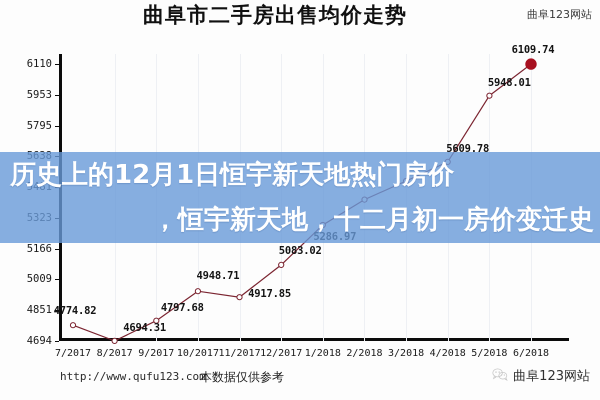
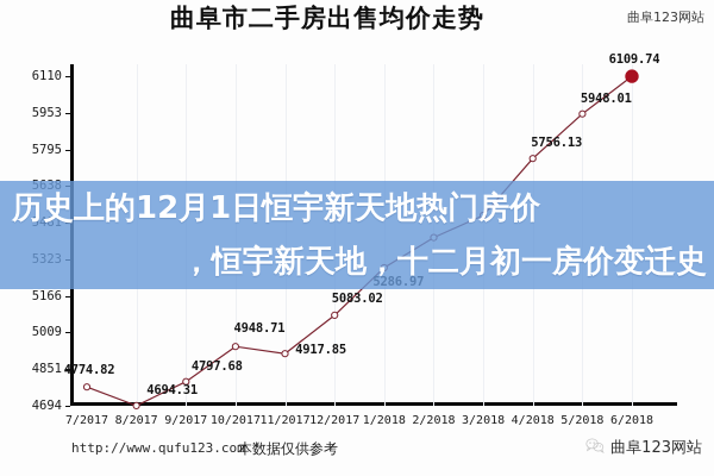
4/2018: 5609.78 -> 5756.13
